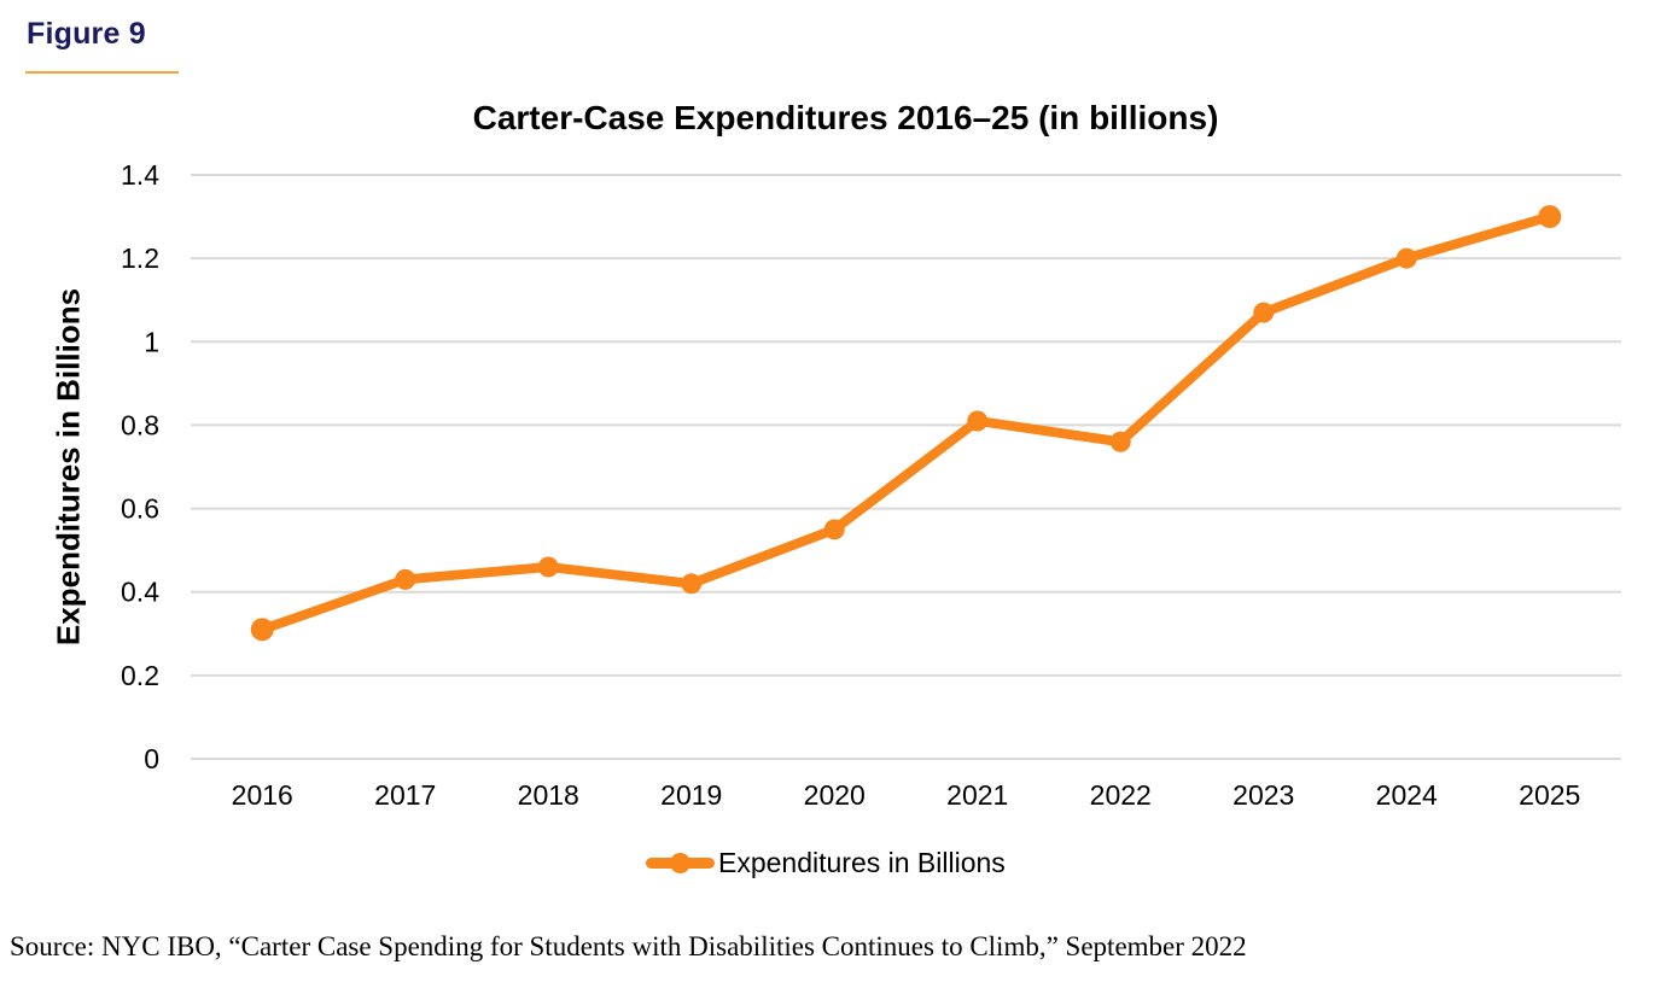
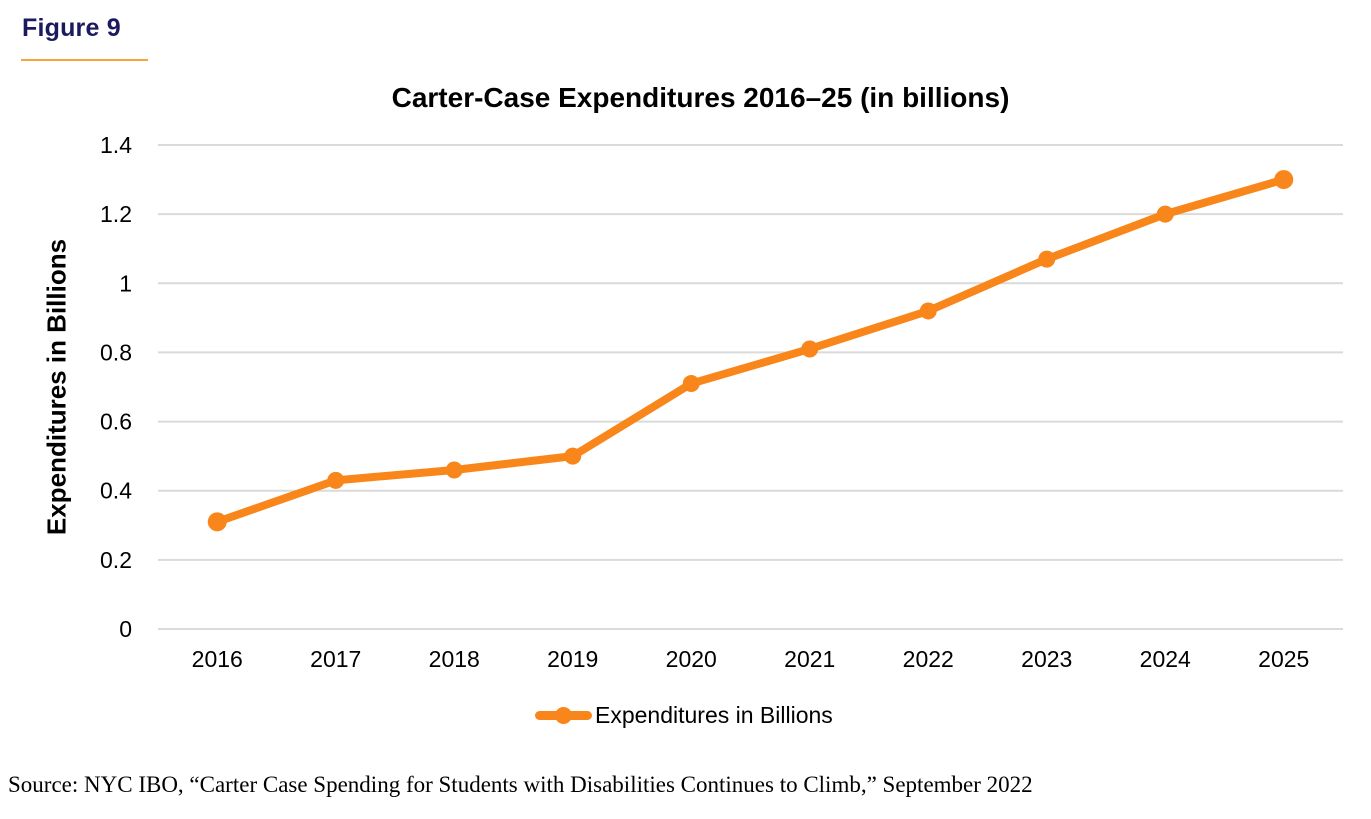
2019: 0.42 -> 0.50
2020: 0.55 -> 0.71
2022: 0.76 -> 0.92
